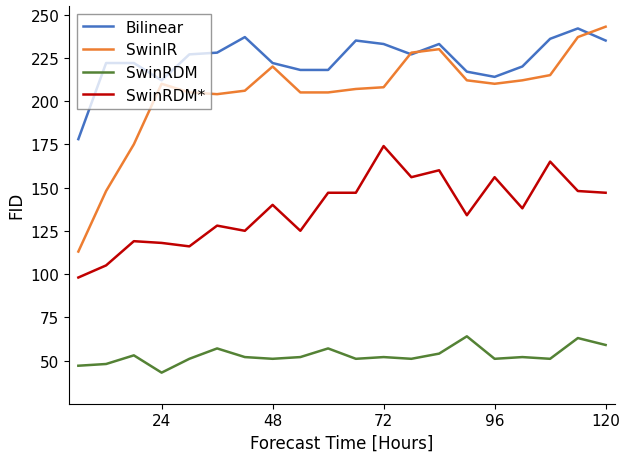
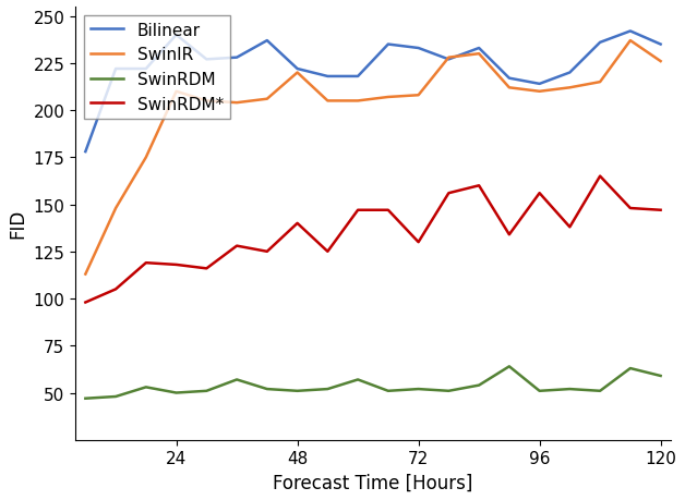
Bilinear/24: 212 -> 240
SwinRDM/24: 43 -> 50
SwinRDM*/72: 174 -> 130
SwinIR/120: 243 -> 226
